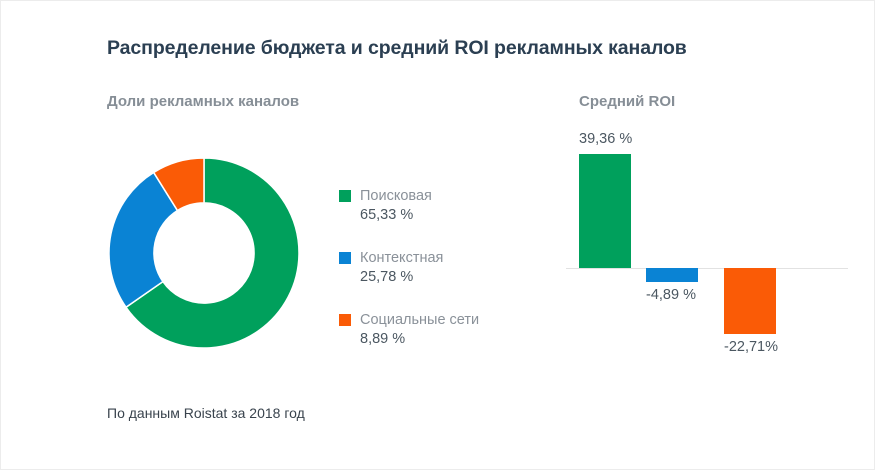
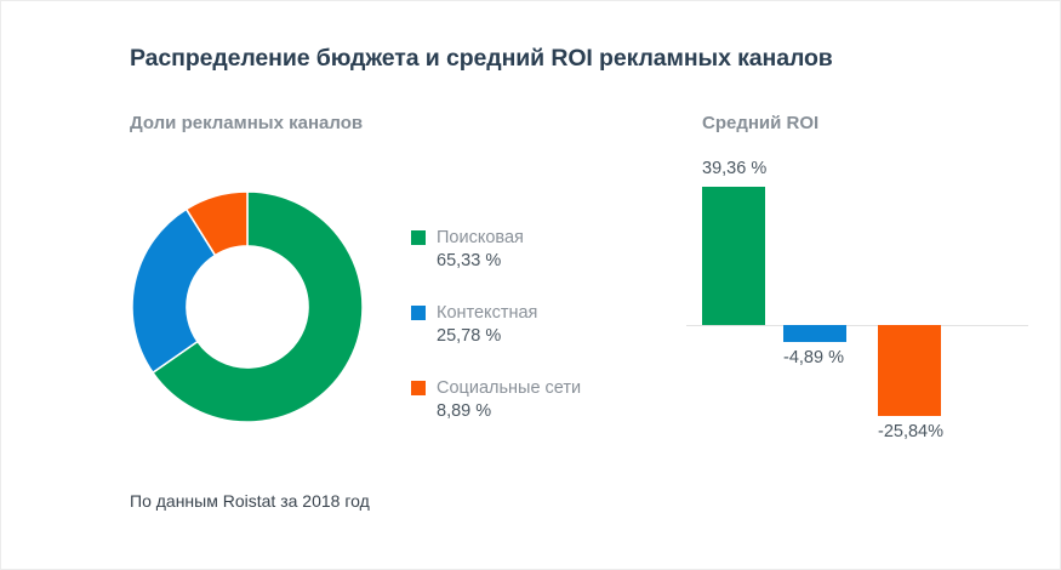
Средний ROI/Социальные сети: -22,71% -> -25,84%
